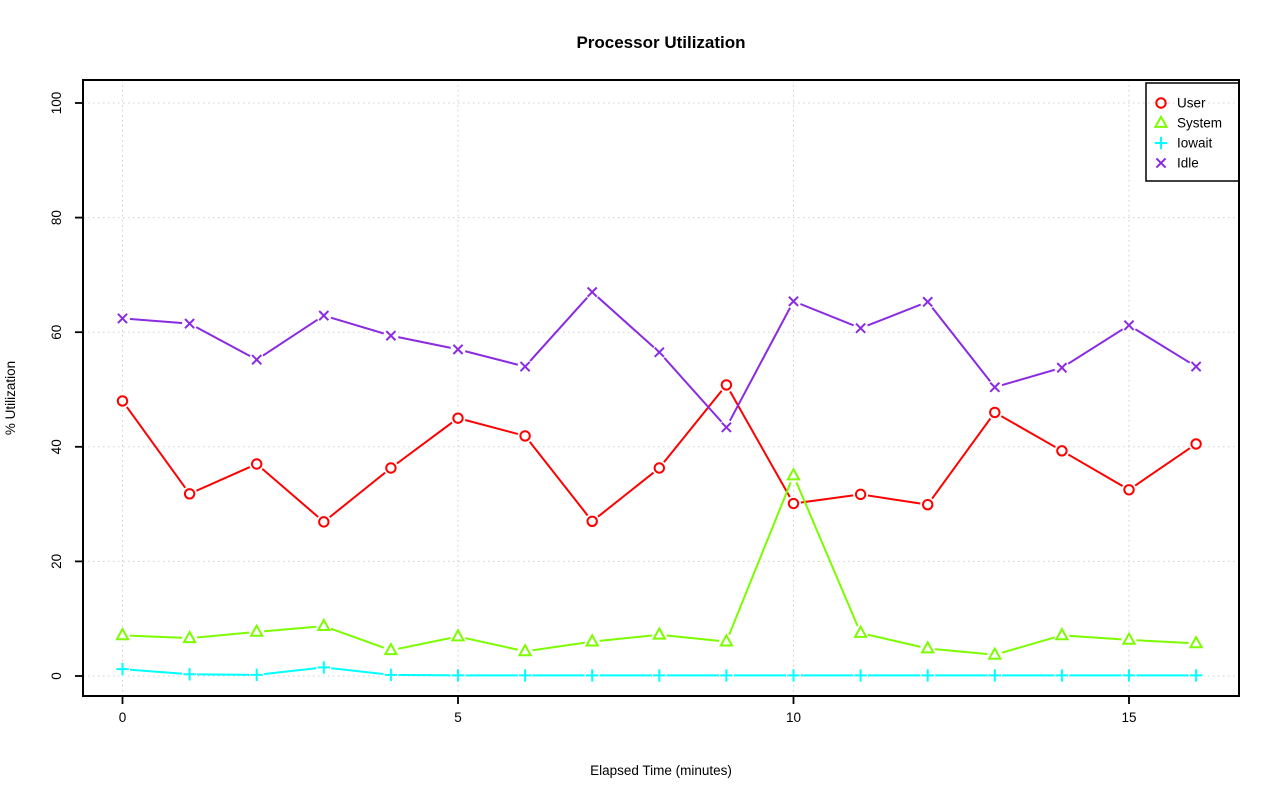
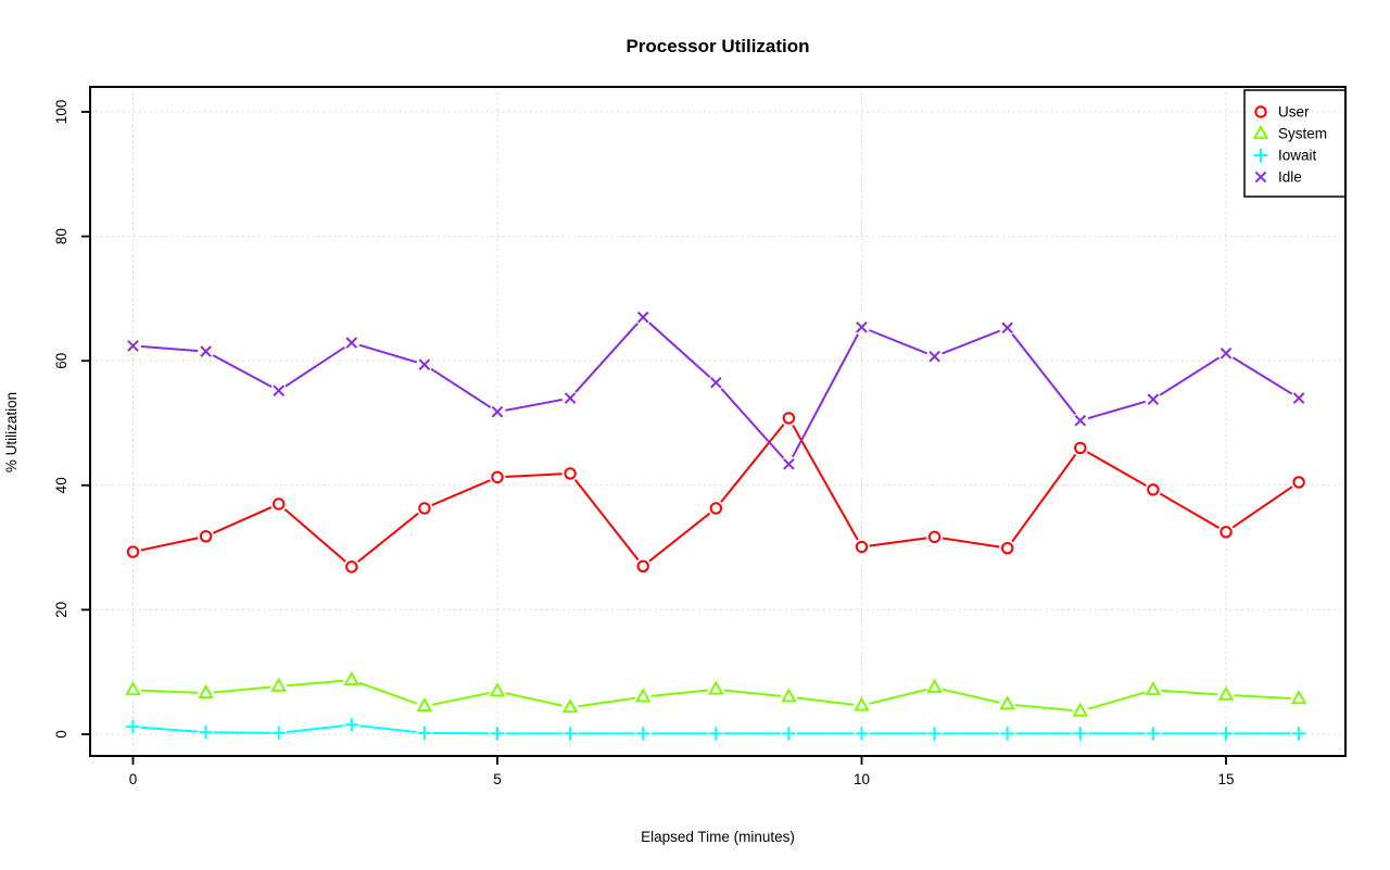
User/0: 48 -> 29
User/5: 45 -> 41
Idle/5: 57 -> 52
System/10: 35 -> 5
